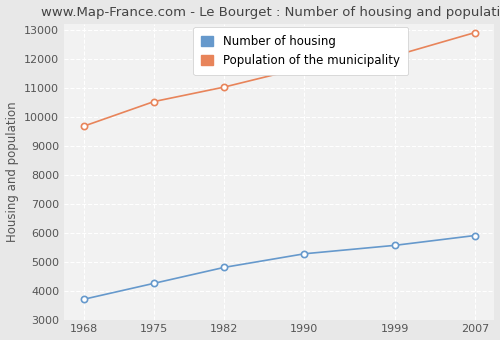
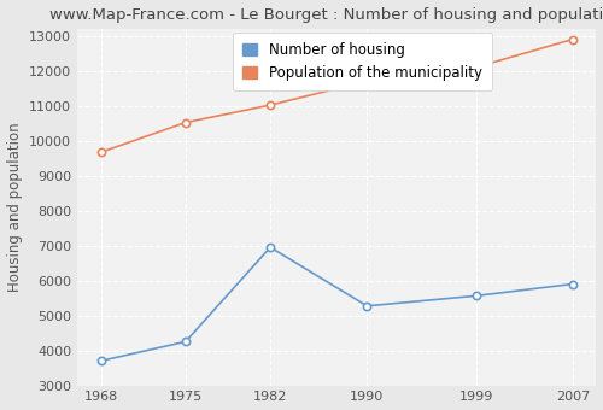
Number of housing/1982: 4800 -> 6950
